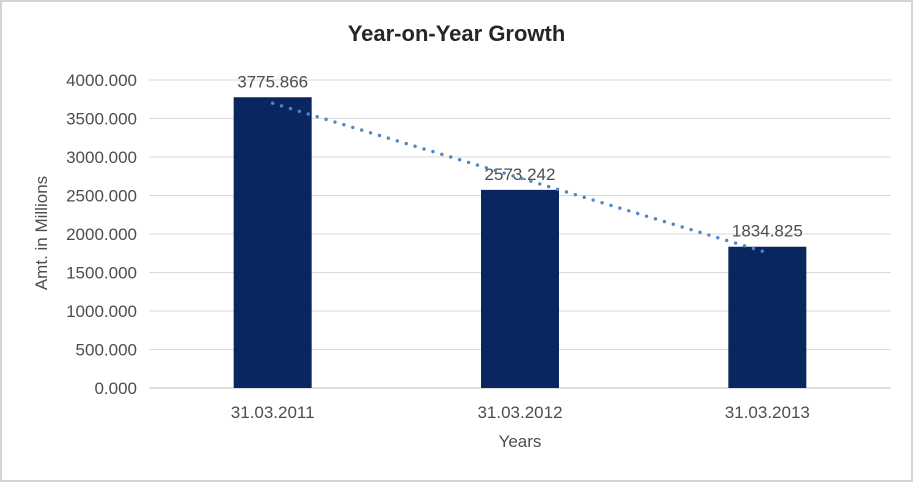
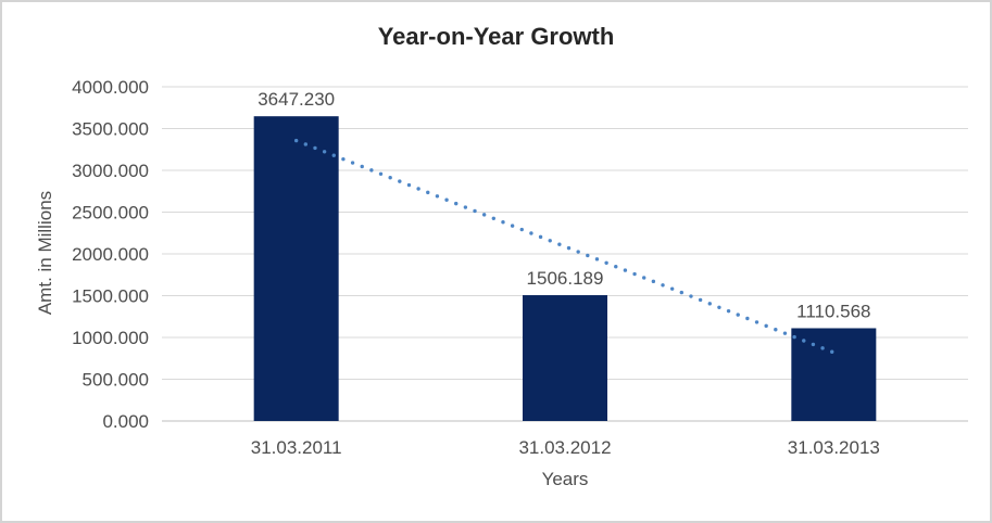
31.03.2011: 3775.866 -> 3647.230
31.03.2012: 2573.242 -> 1506.189
31.03.2013: 1834.825 -> 1110.568
